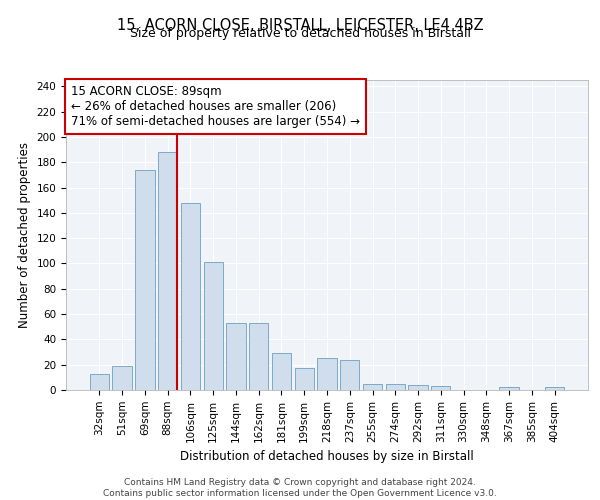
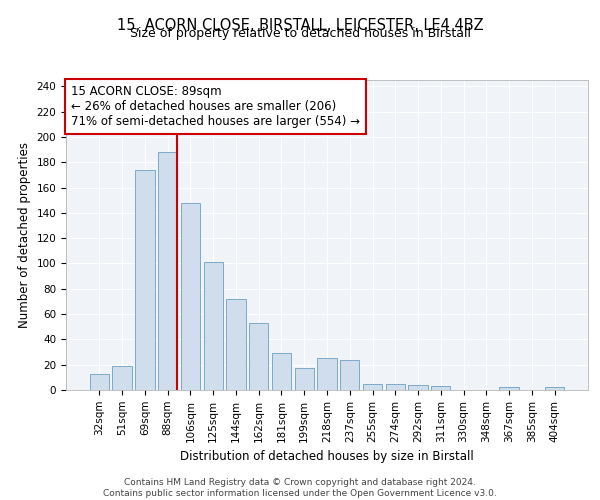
144sqm: 53 -> 72
